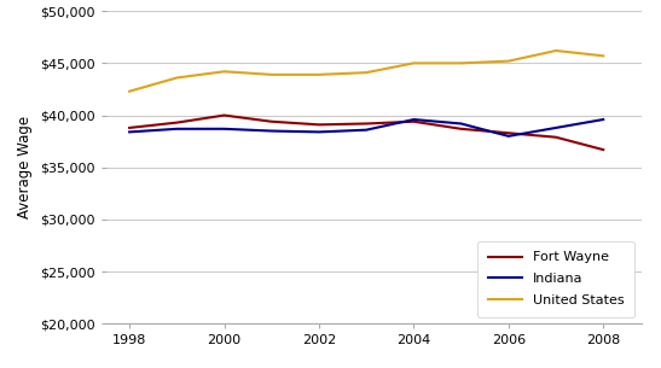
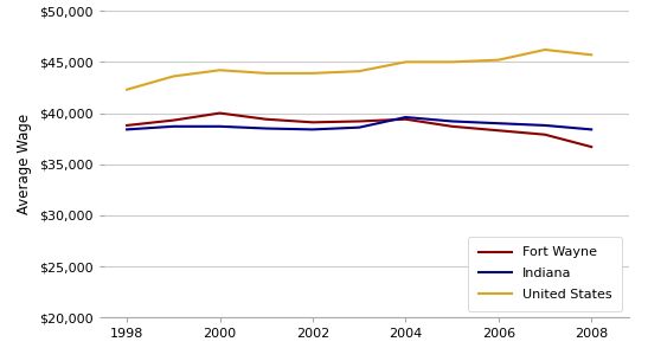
Indiana/2006: $38,000 -> $39,000
Indiana/2008: $39,600 -> $38,400
